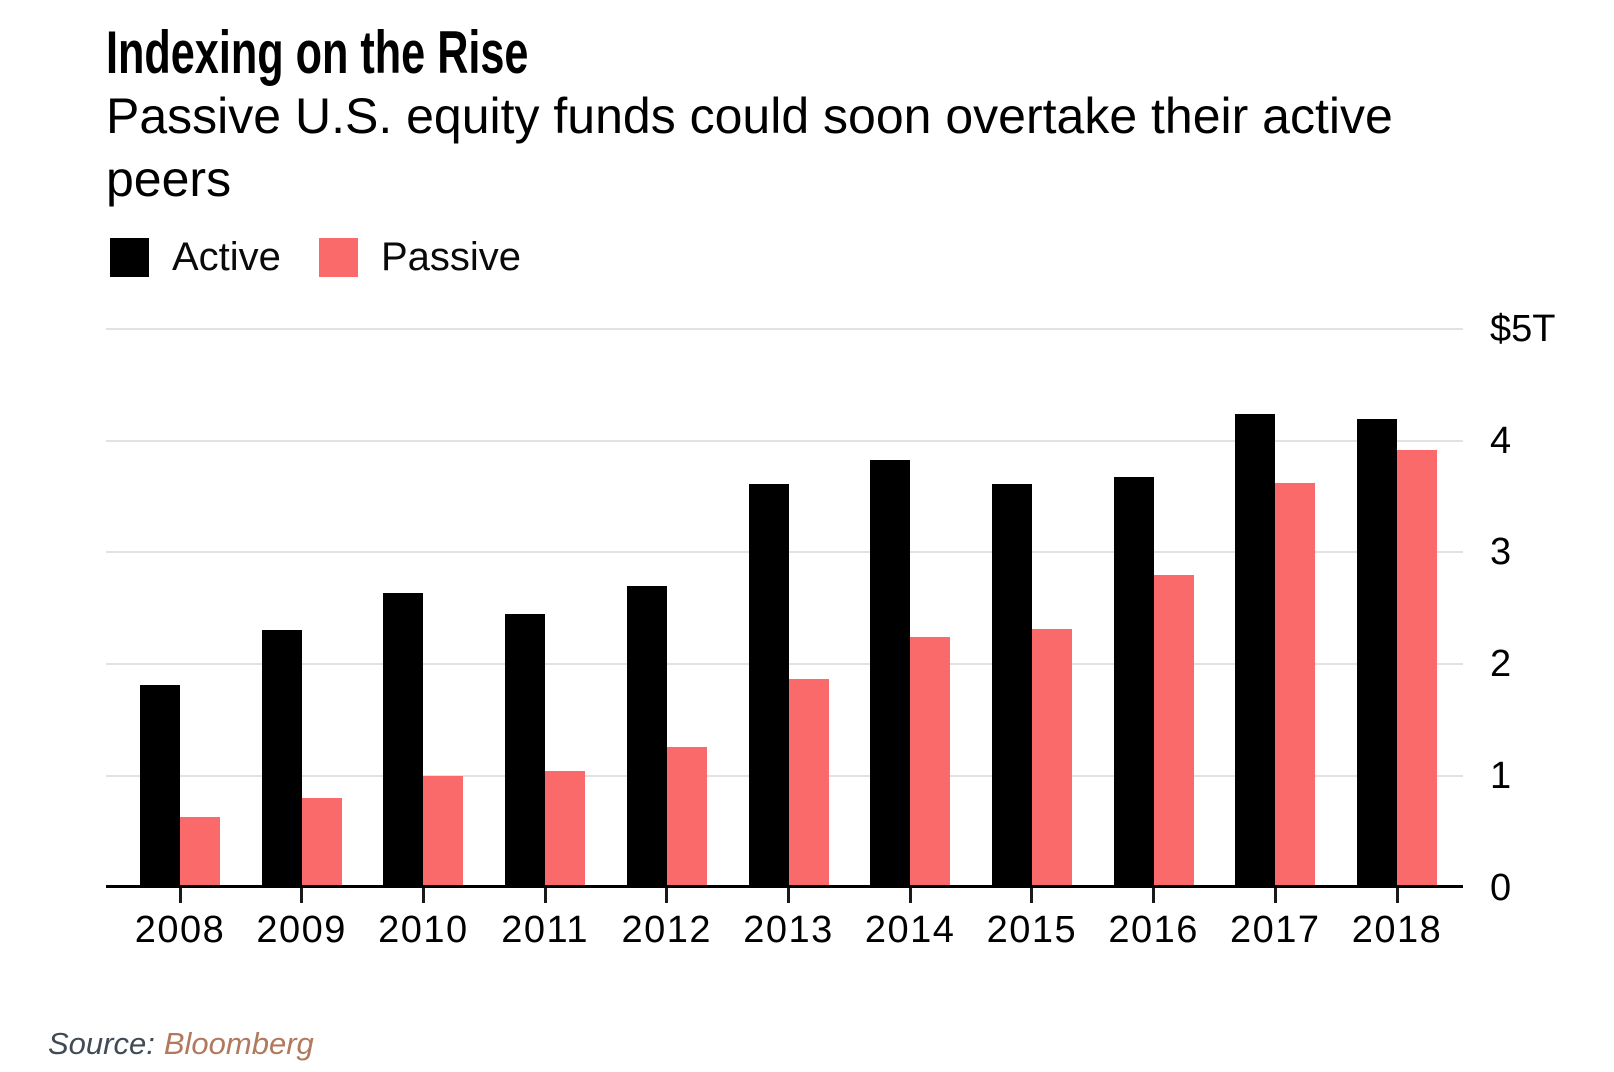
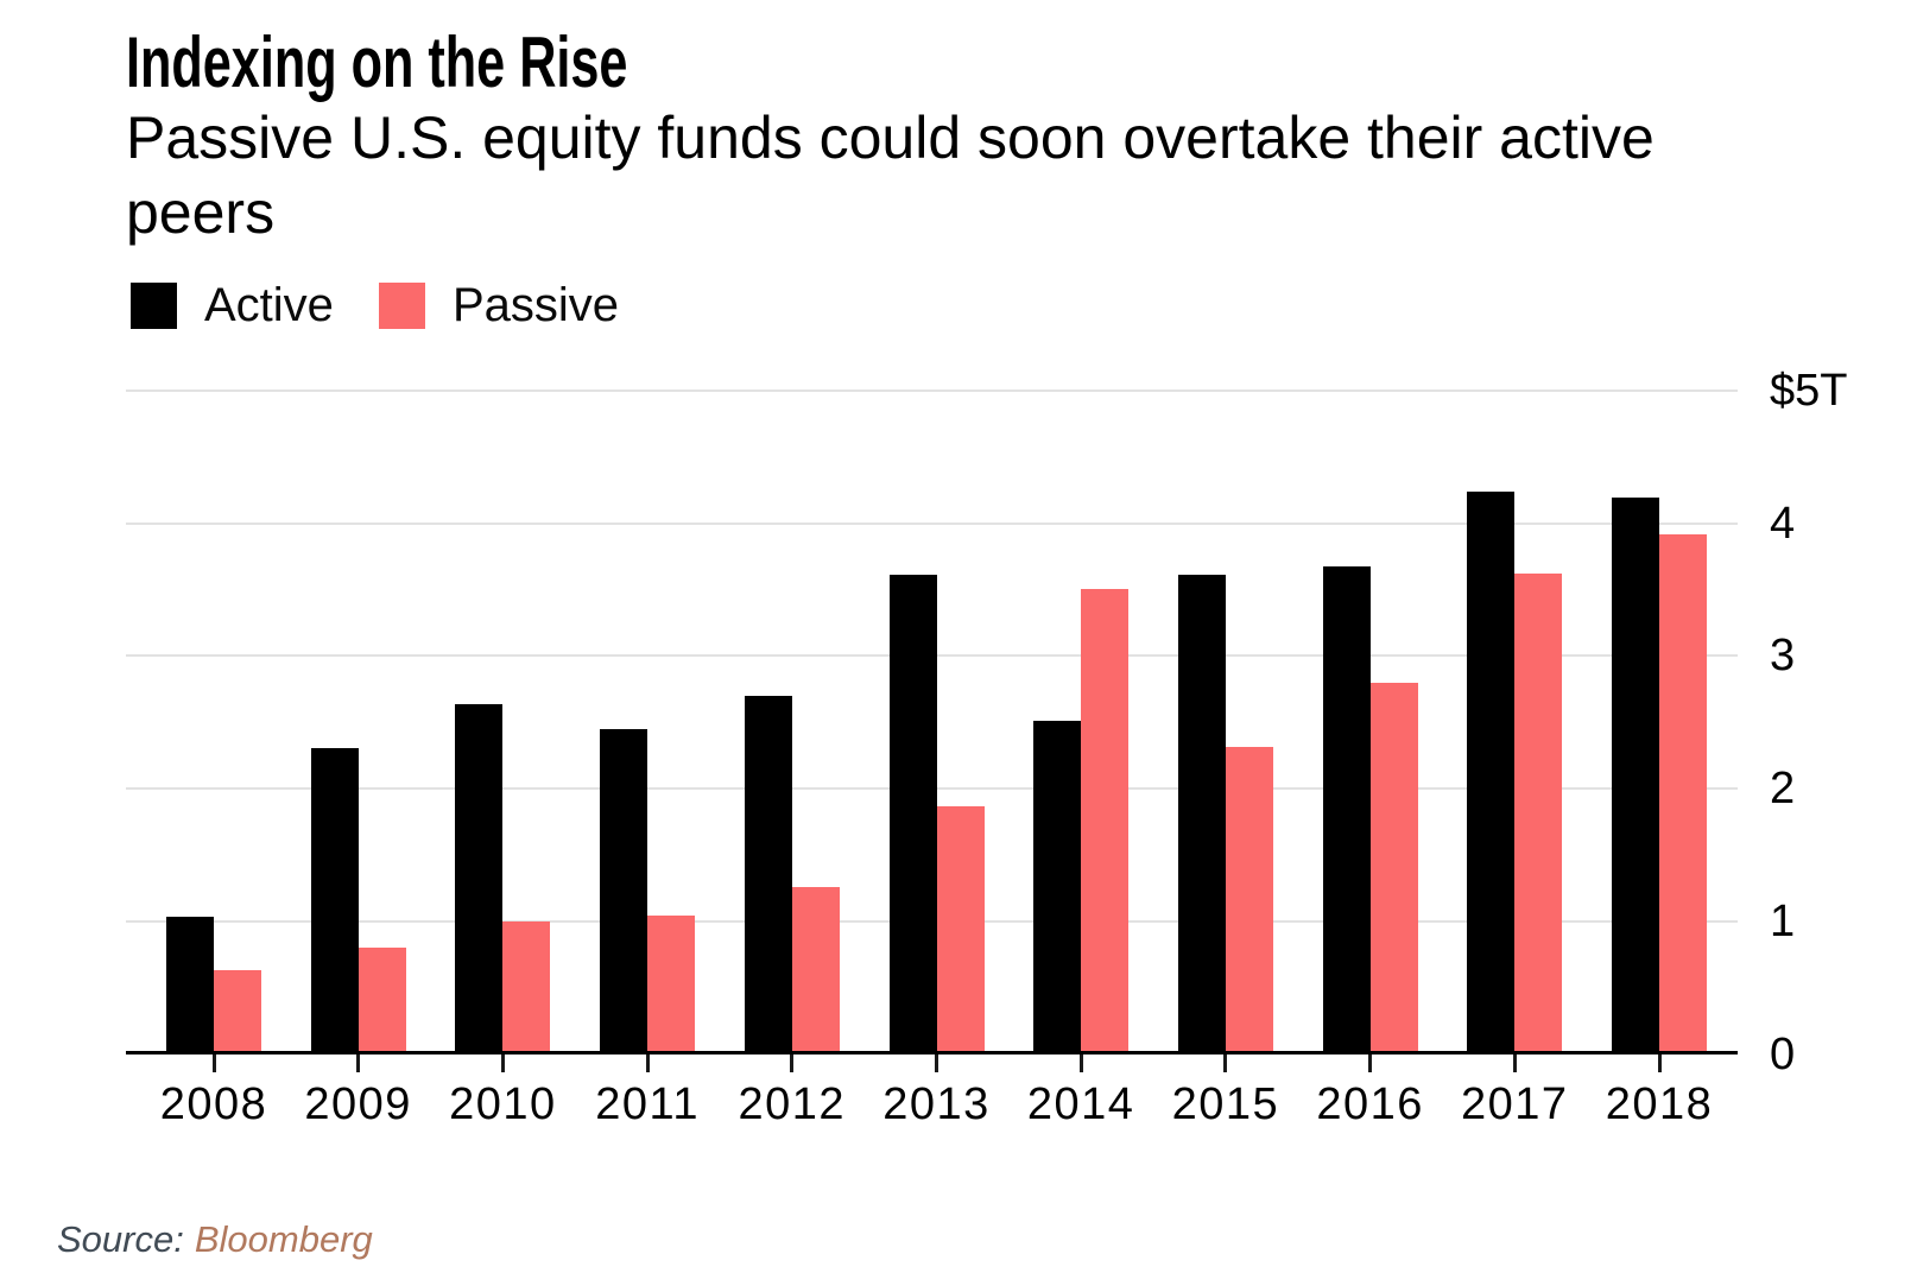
Active/2008: 1.82 -> 1.04
Active/2014: 3.83 -> 2.52
Passive/2014: 2.25 -> 3.51
